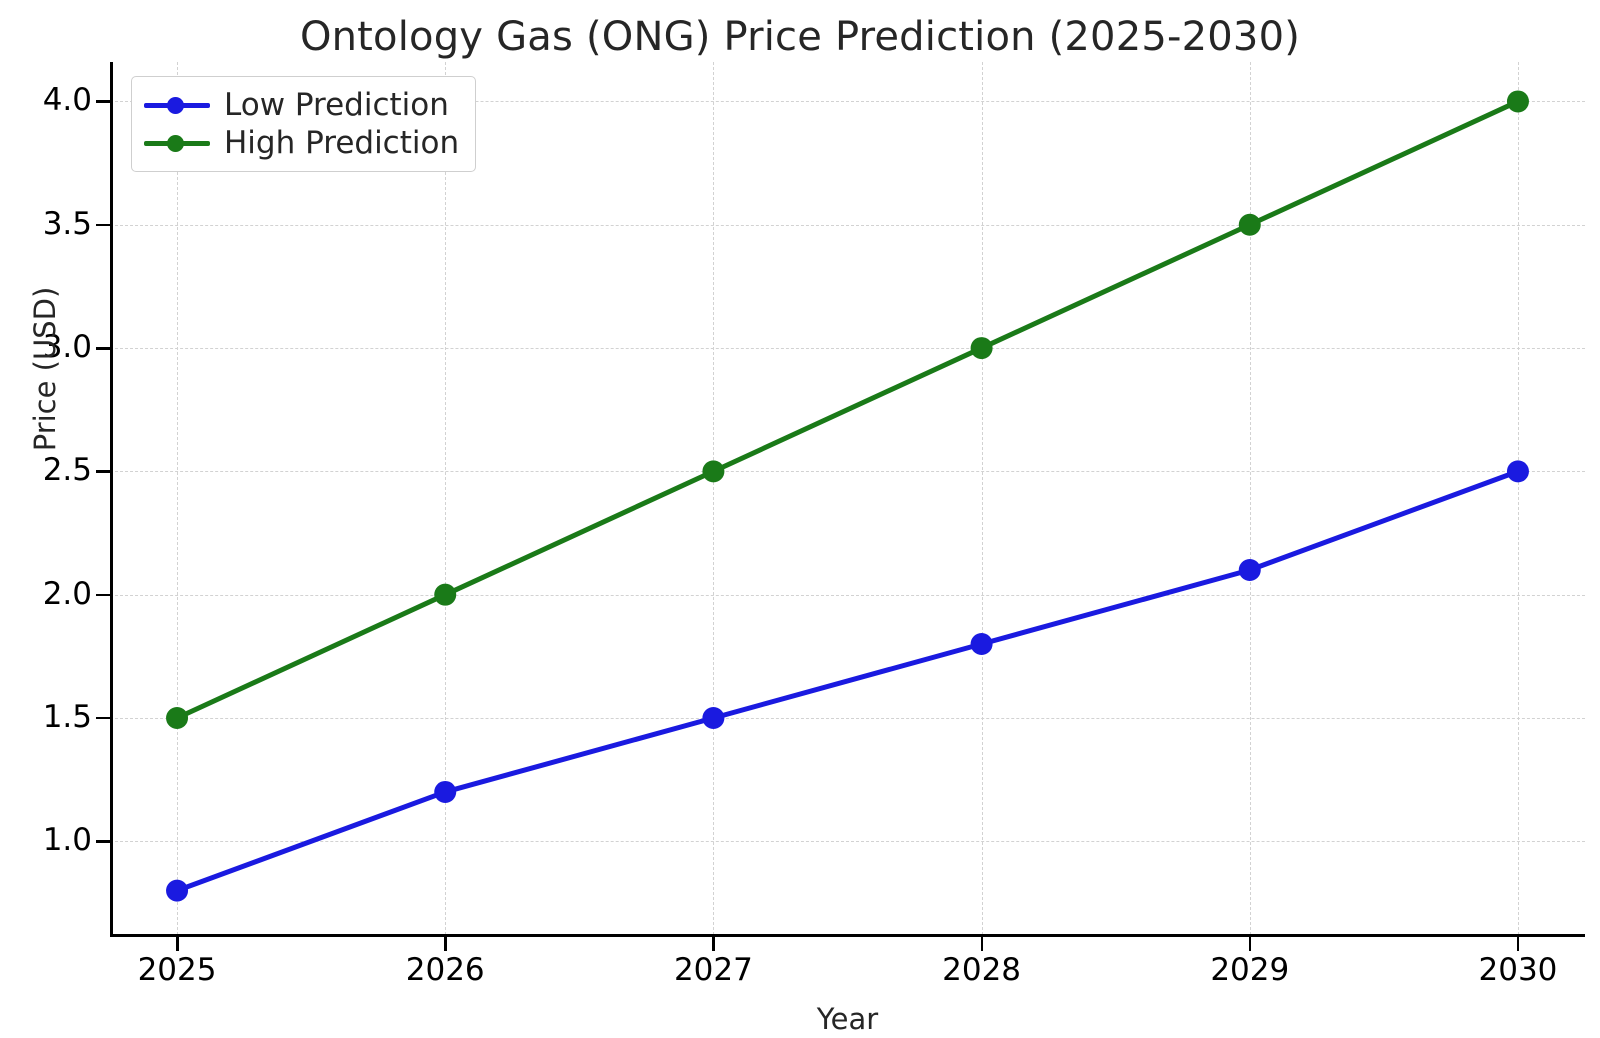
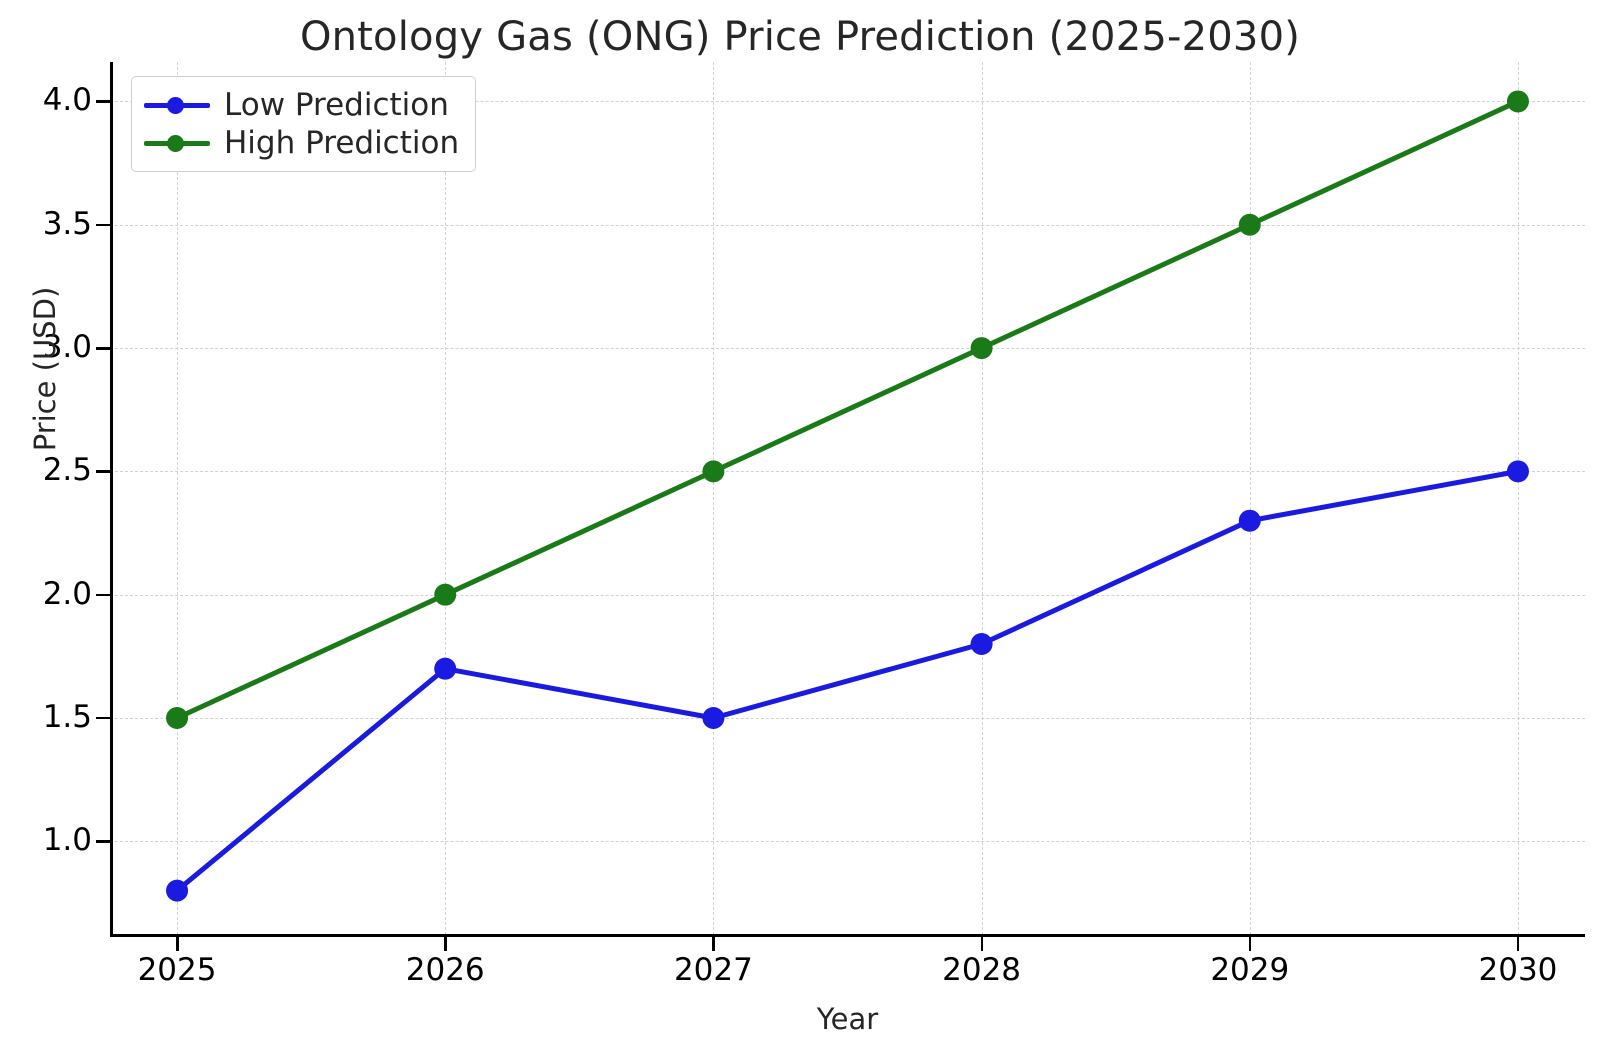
Low Prediction/2026: 1.2 -> 1.7
Low Prediction/2029: 2.1 -> 2.3
